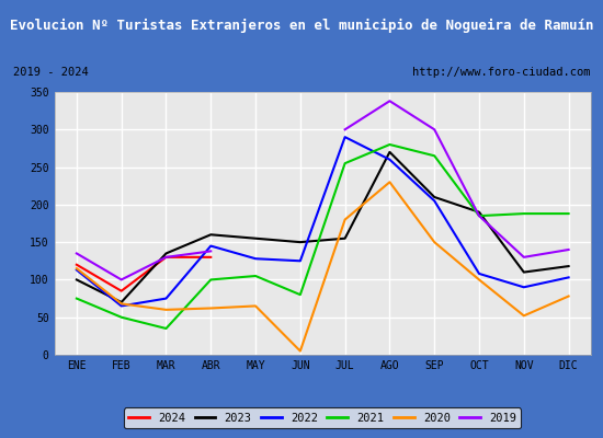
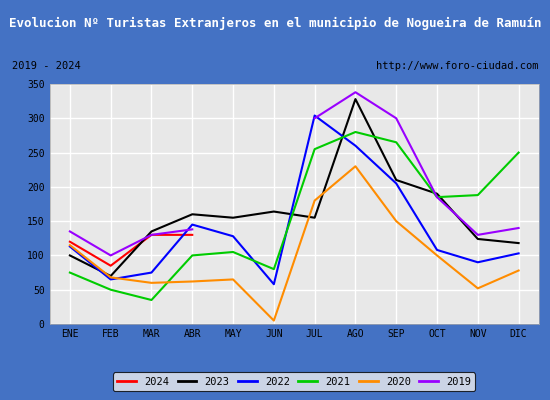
2023/JUN: 150 -> 164
2022/JUN: 125 -> 58
2022/JUL: 290 -> 304
2023/AGO: 270 -> 328
2023/NOV: 110 -> 124
2021/DIC: 188 -> 250
